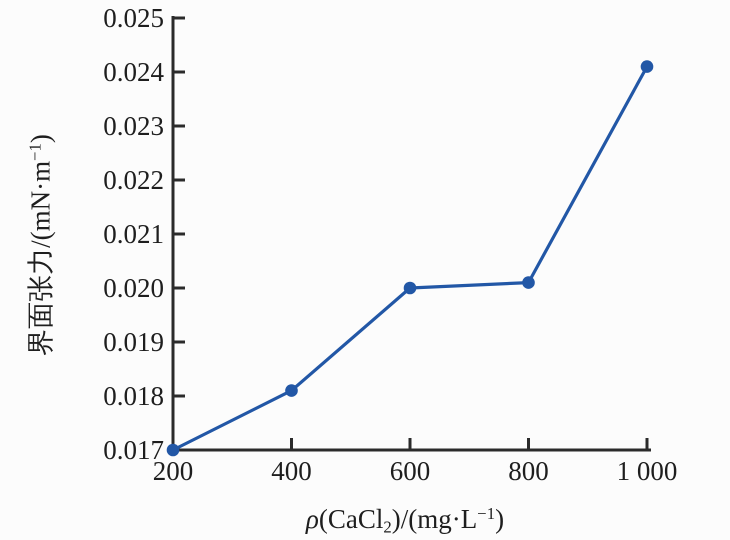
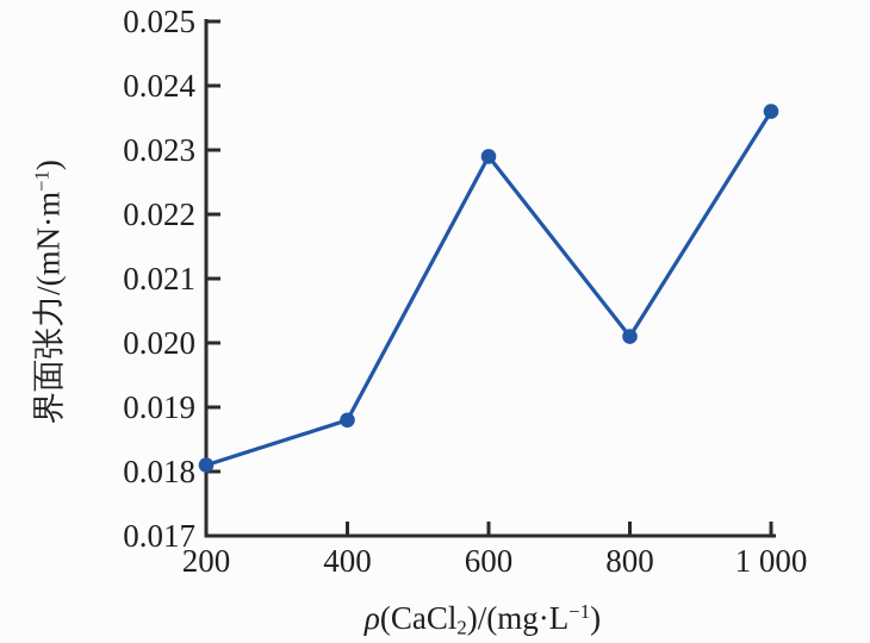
200: 0.0170 -> 0.0181
400: 0.0181 -> 0.0188
600: 0.0200 -> 0.0229
1000: 0.0241 -> 0.0236
